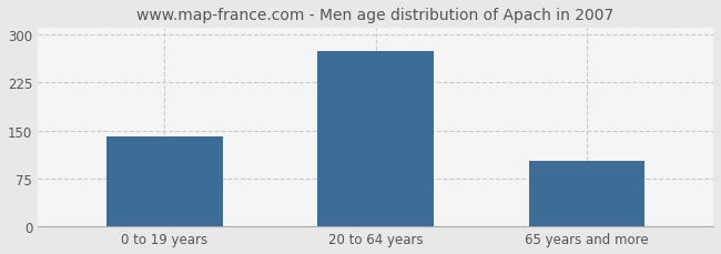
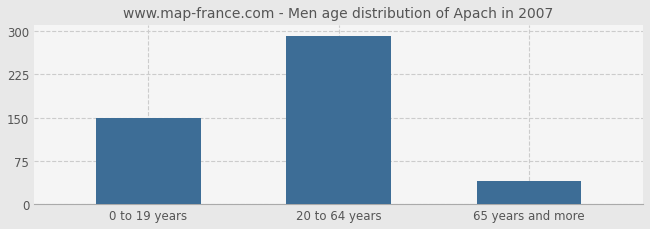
0 to 19 years: 140 -> 150
20 to 64 years: 274 -> 291
65 years and more: 102 -> 40
